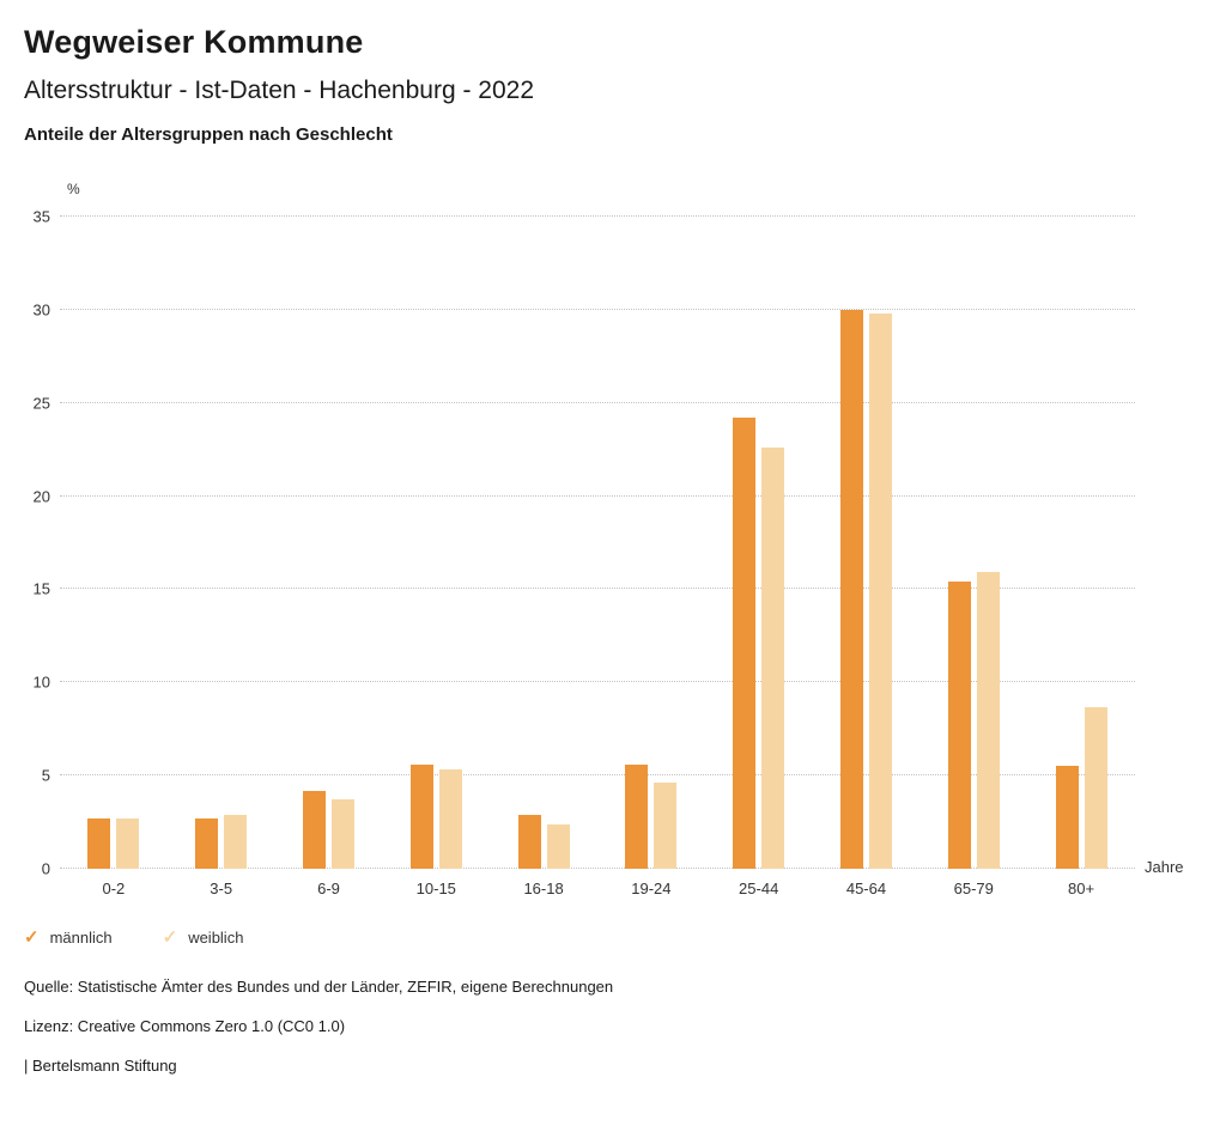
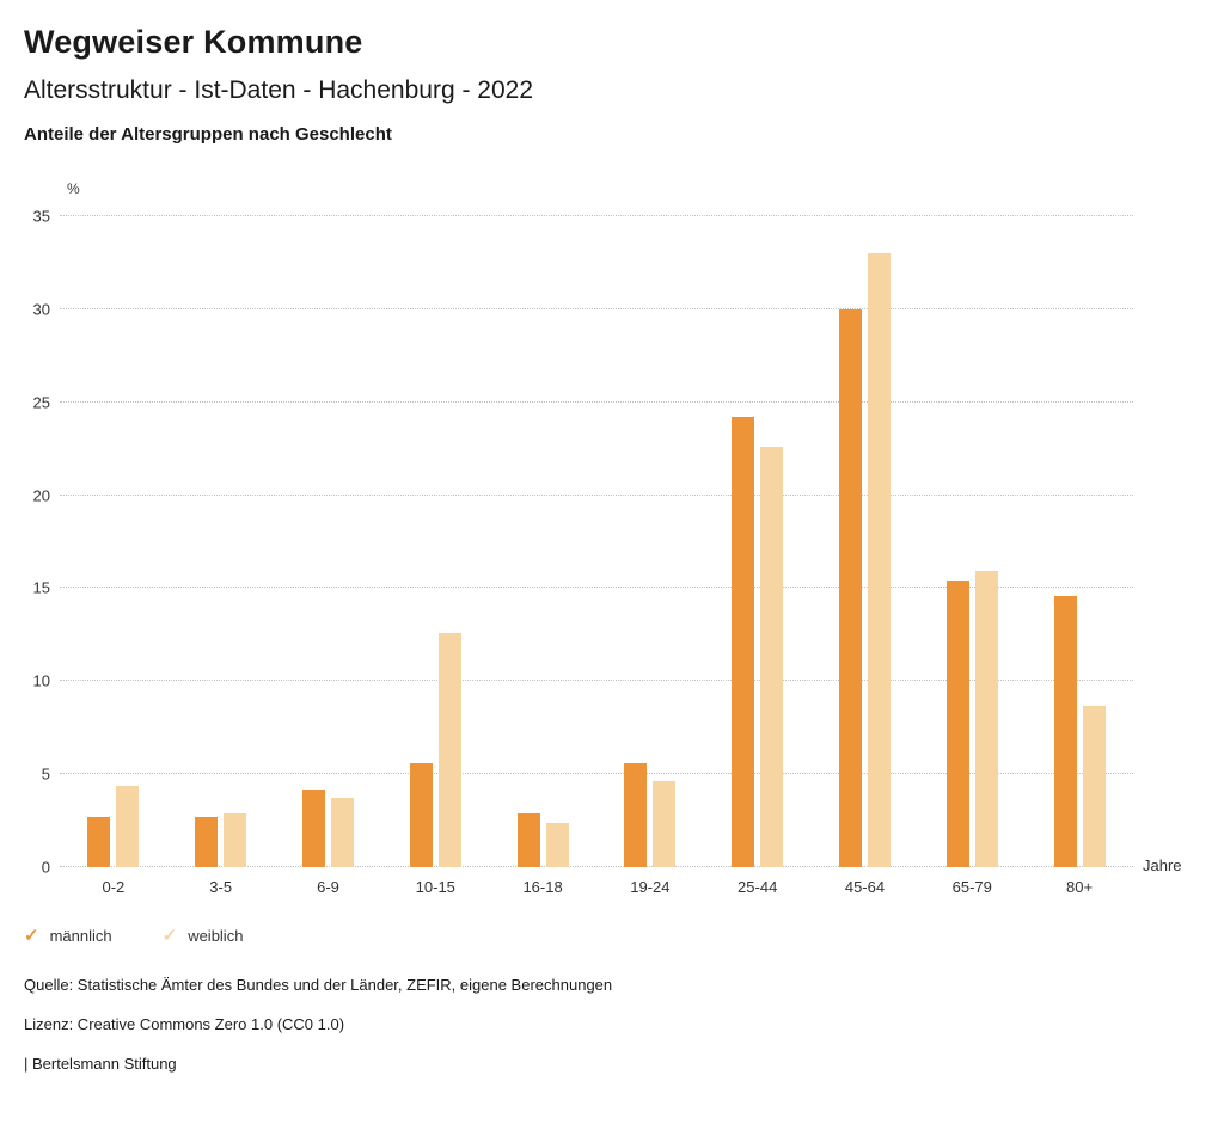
weiblich/0-2: 2.7 -> 4.4
weiblich/10-15: 5.3 -> 12.6
weiblich/45-64: 29.8 -> 33.0
männlich/80+: 5.5 -> 14.6
